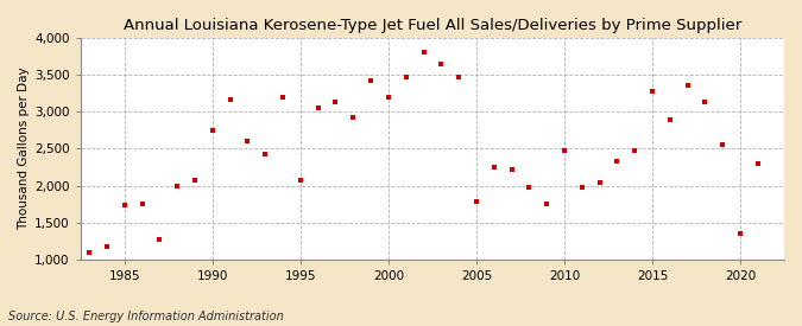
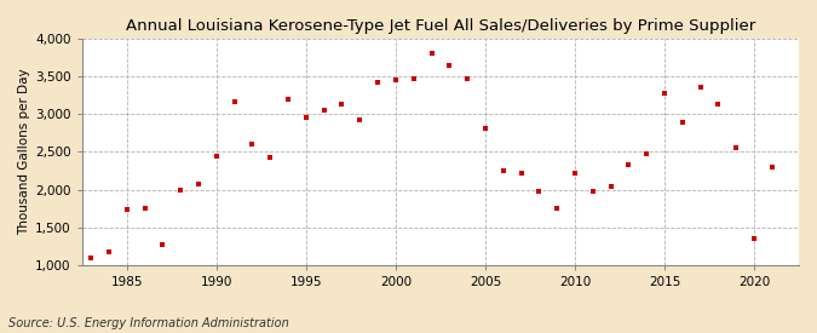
1990: 2,740 -> 2,450
1995: 2,080 -> 2,950
2000: 3,200 -> 3,450
2005: 1,780 -> 2,820
2010: 2,480 -> 2,220
